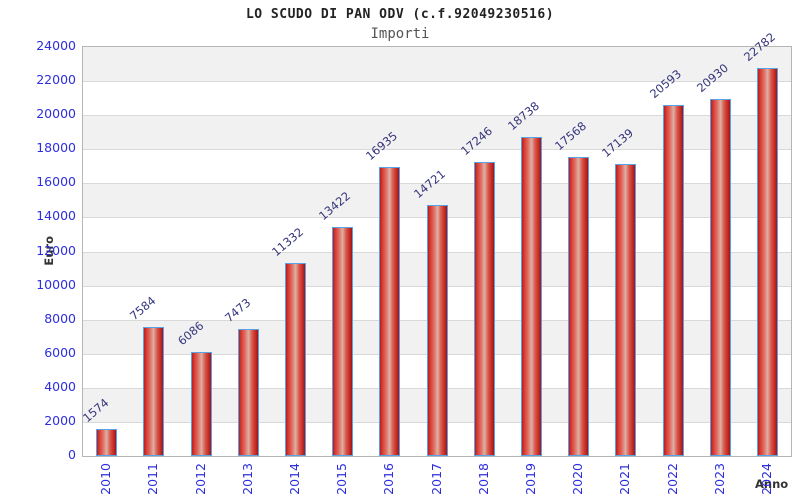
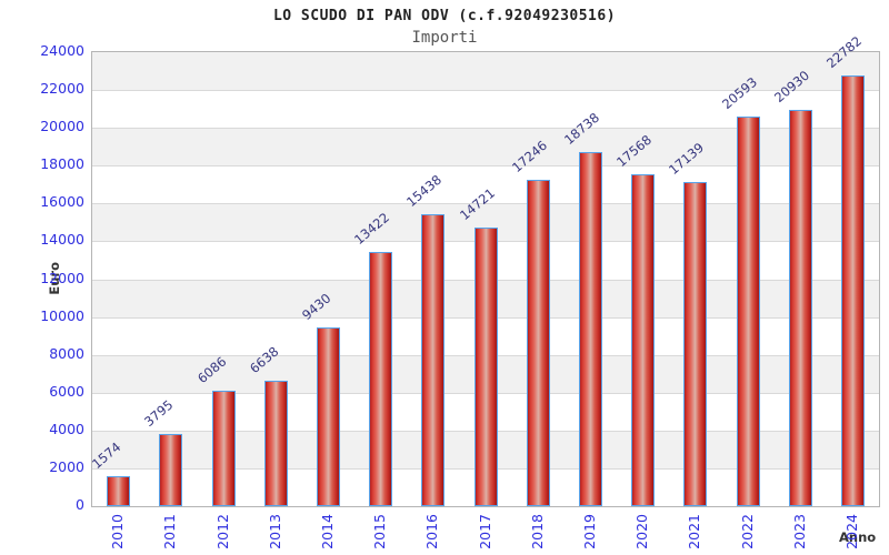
2011: 7584 -> 3795
2013: 7473 -> 6638
2014: 11332 -> 9430
2016: 16935 -> 15438
